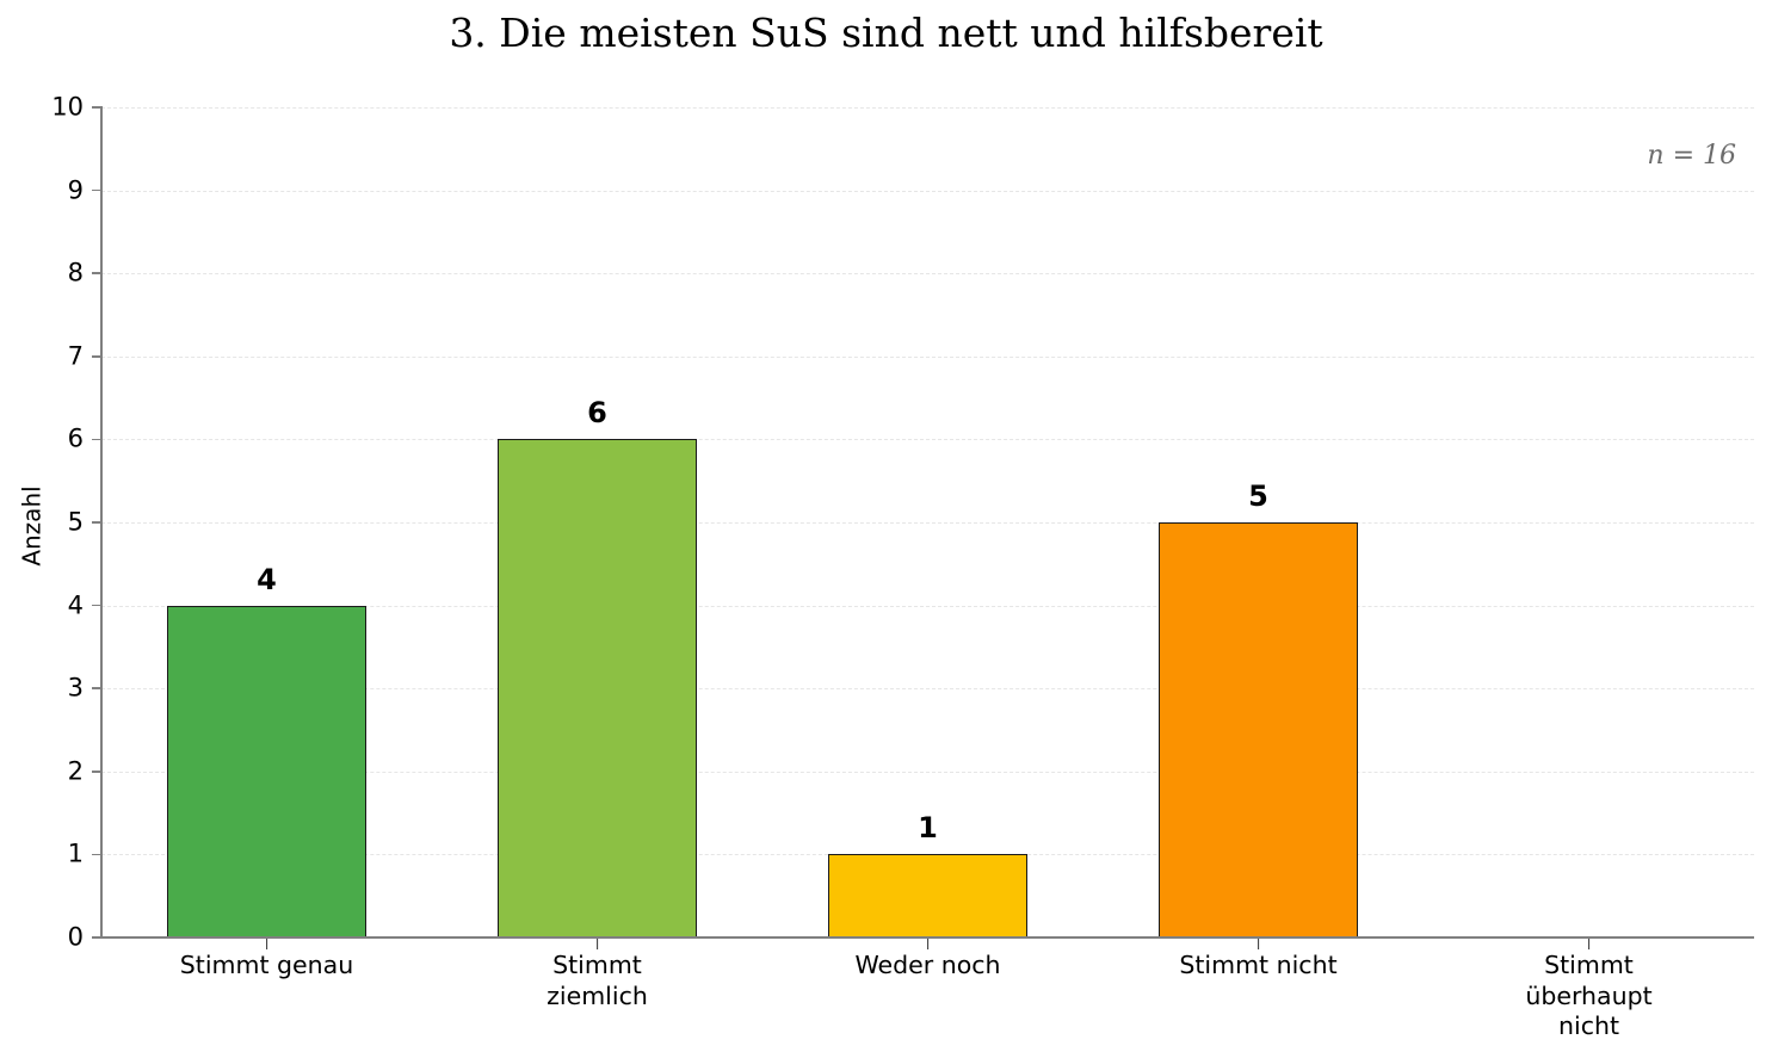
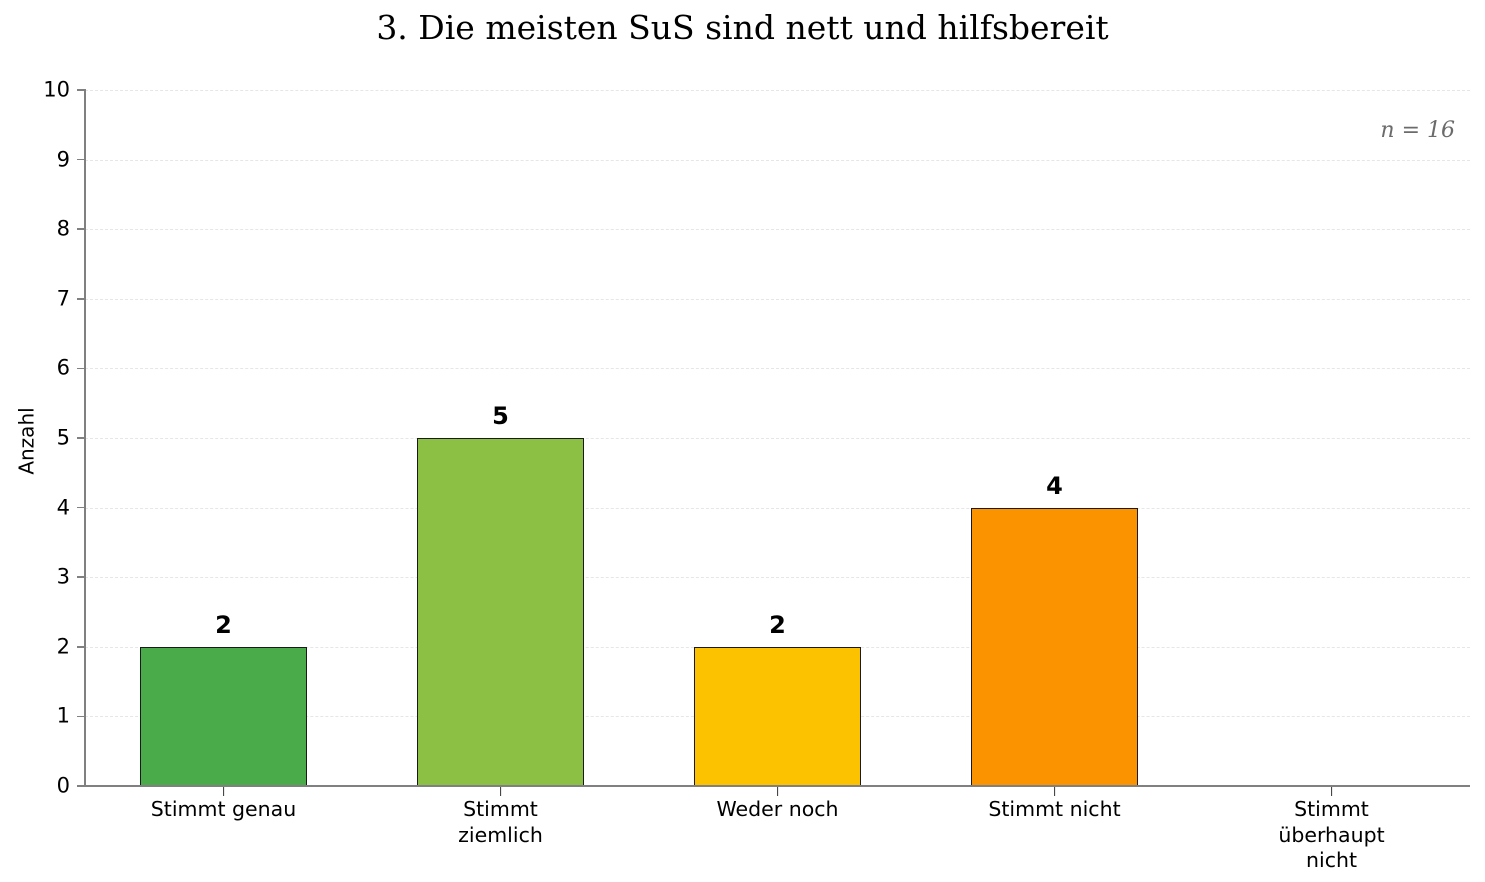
Stimmt genau: 4 -> 2
Stimmt ziemlich: 6 -> 5
Weder noch: 1 -> 2
Stimmt nicht: 5 -> 4
